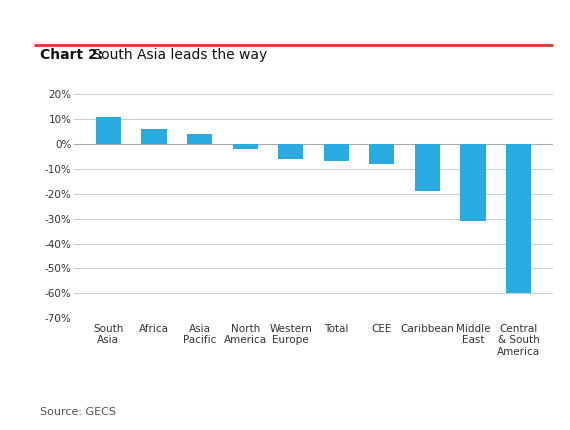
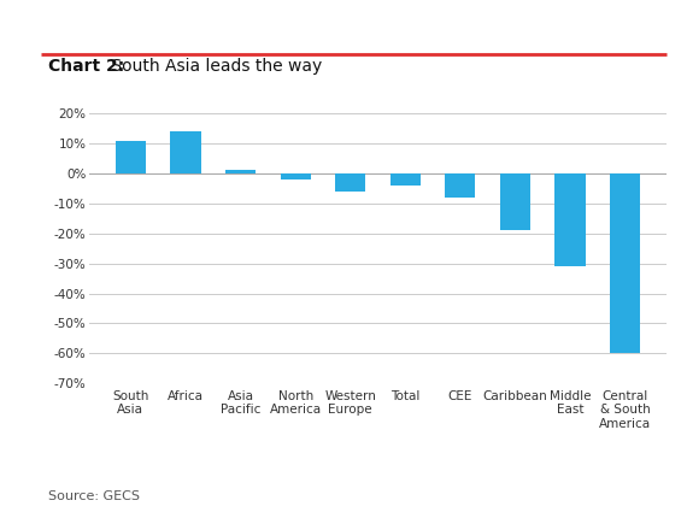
Africa: 6% -> 14%
Asia Pacific: 4% -> 1%
Total: -7% -> -4%
